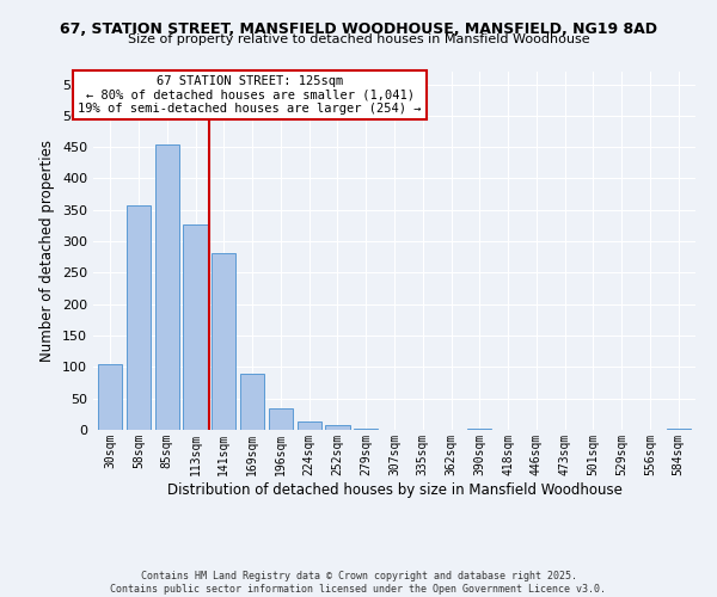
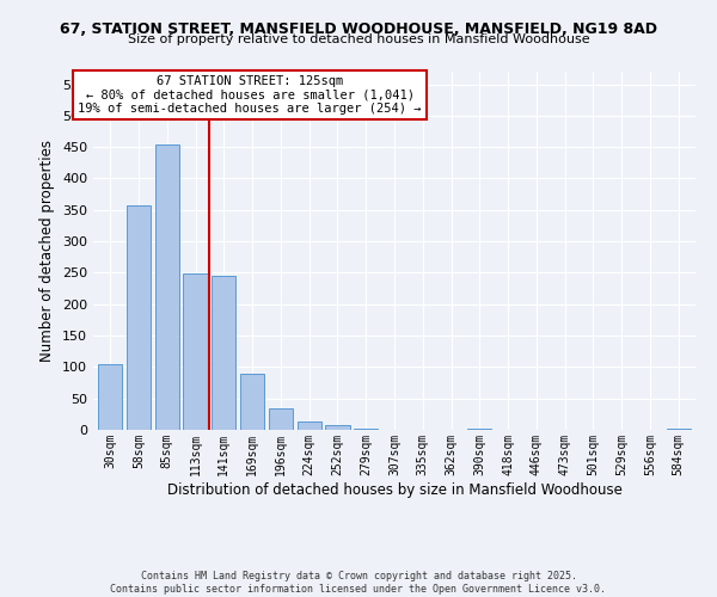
113sqm: 326 -> 248
141sqm: 282 -> 245
